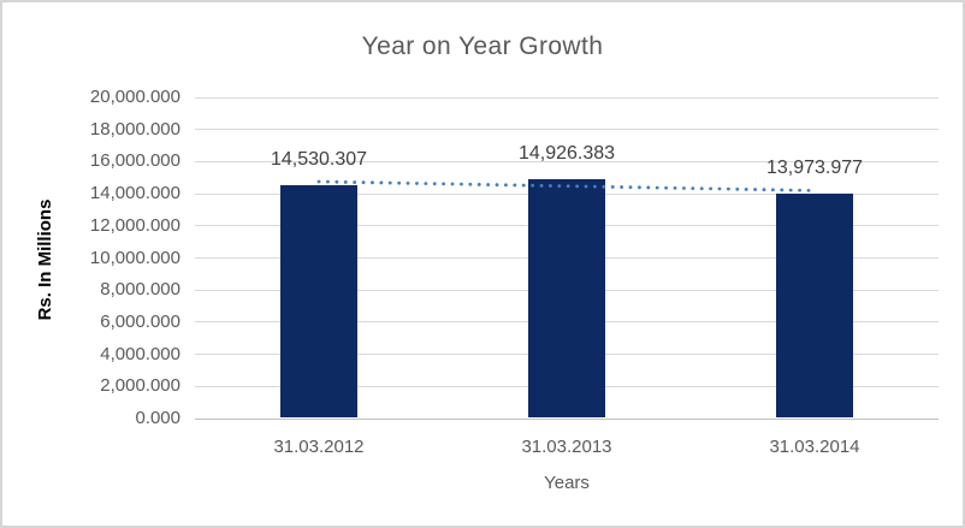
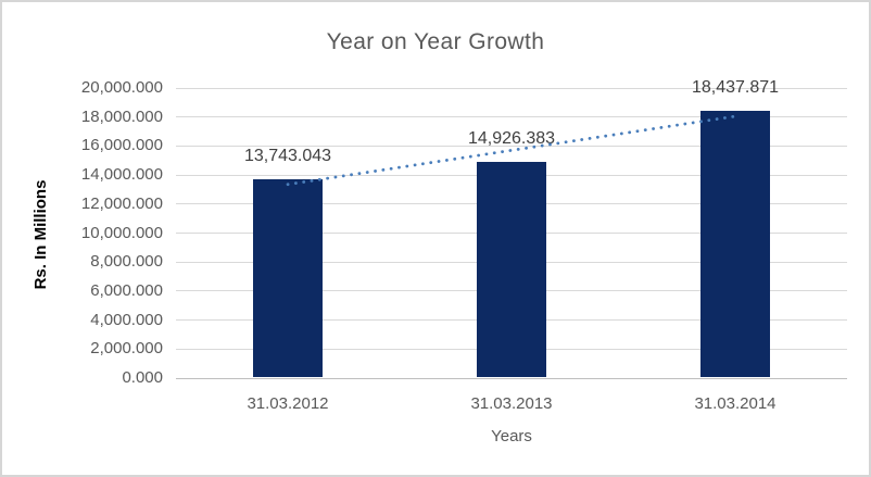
31.03.2012: 14,530.307 -> 13,743.043
31.03.2014: 13,973.977 -> 18,437.871
